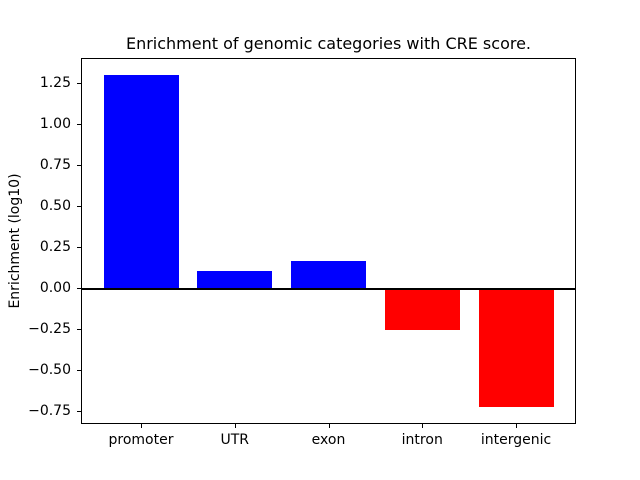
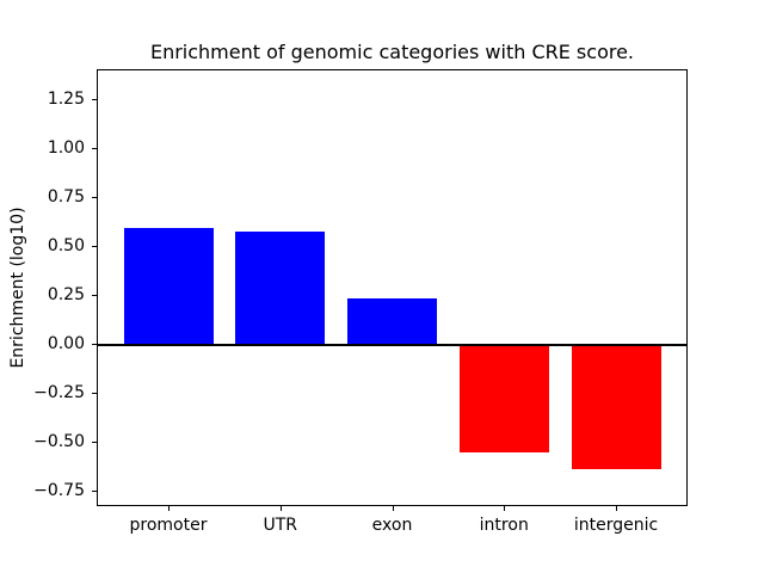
promoter: 1.30 -> 0.59
UTR: 0.10 -> 0.57
exon: 0.16 -> 0.23
intron: -0.26 -> -0.56
intergenic: -0.73 -> -0.64
